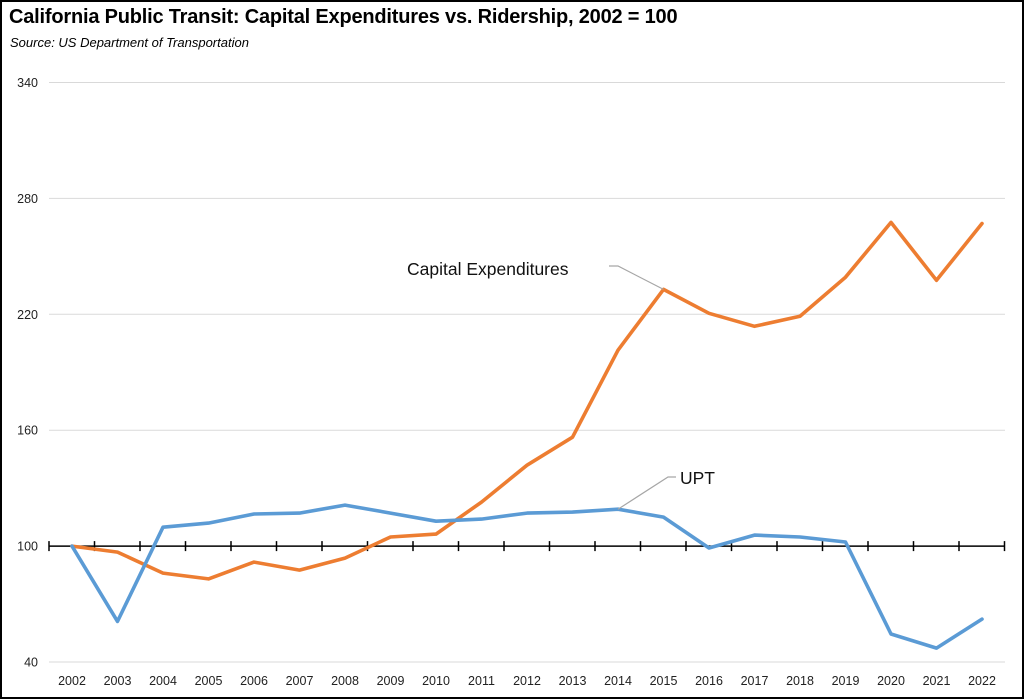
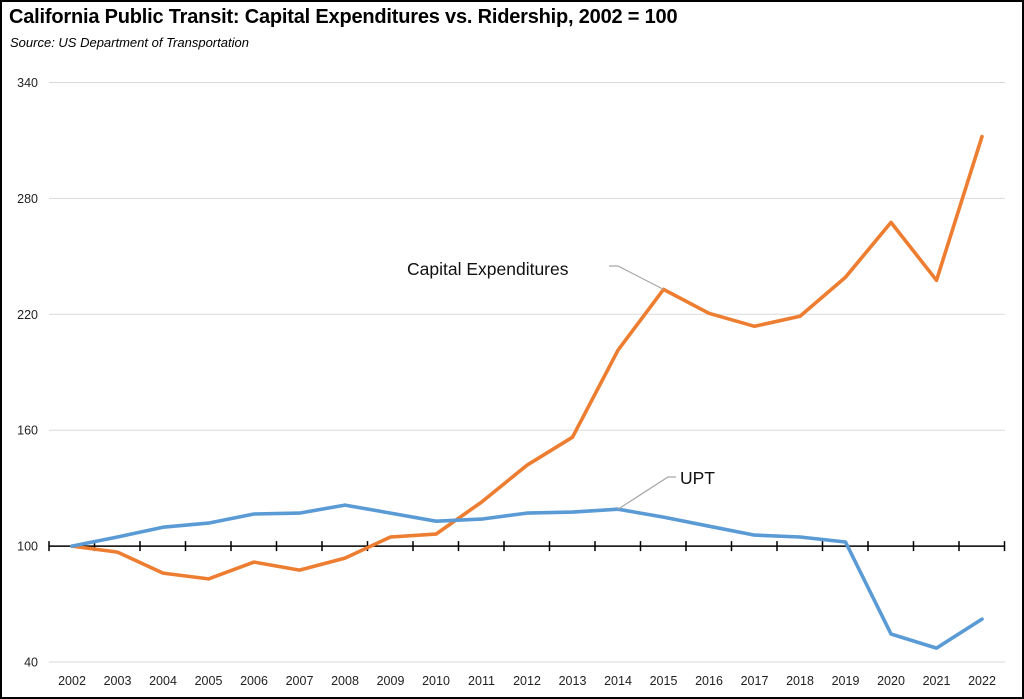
UPT/2003: 61 -> 105
UPT/2016: 99 -> 110
Capital Expenditures/2022: 267 -> 312
